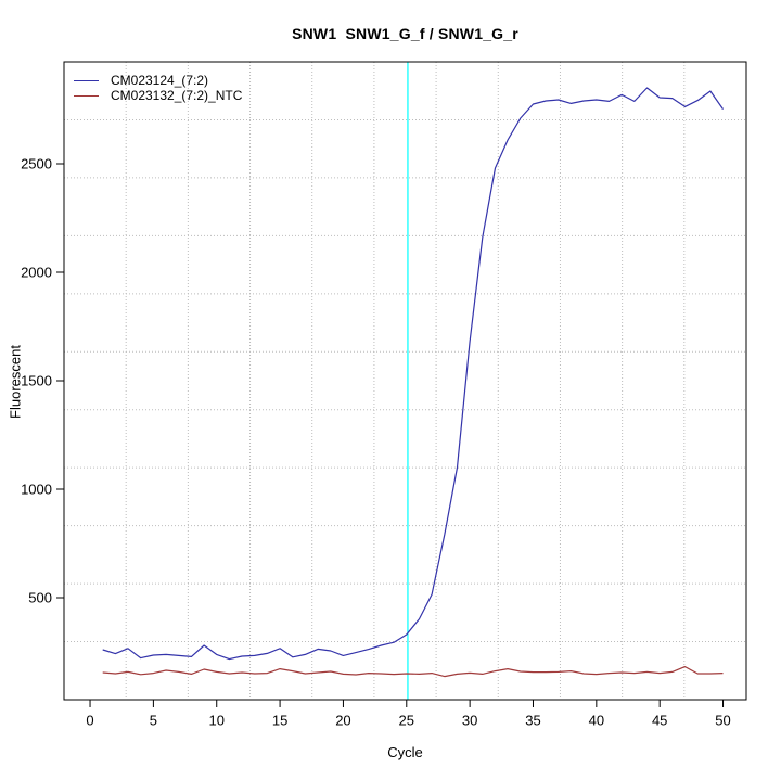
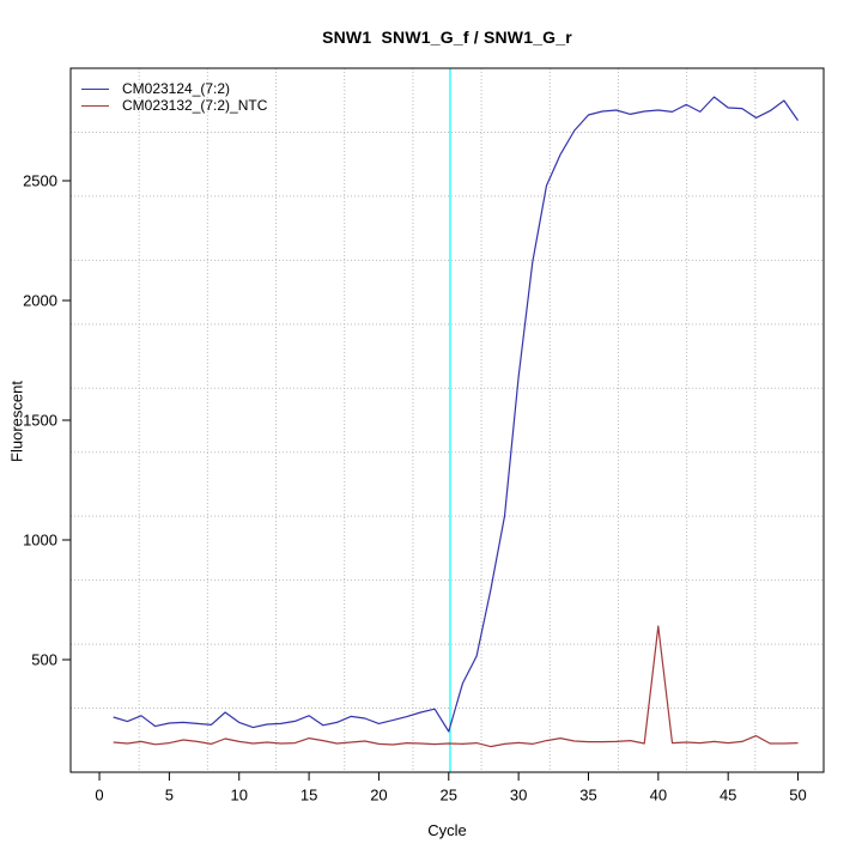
CM023124_(7:2)/25: 330 -> 200
CM023132_(7:2)_NTC/40: 150 -> 640
